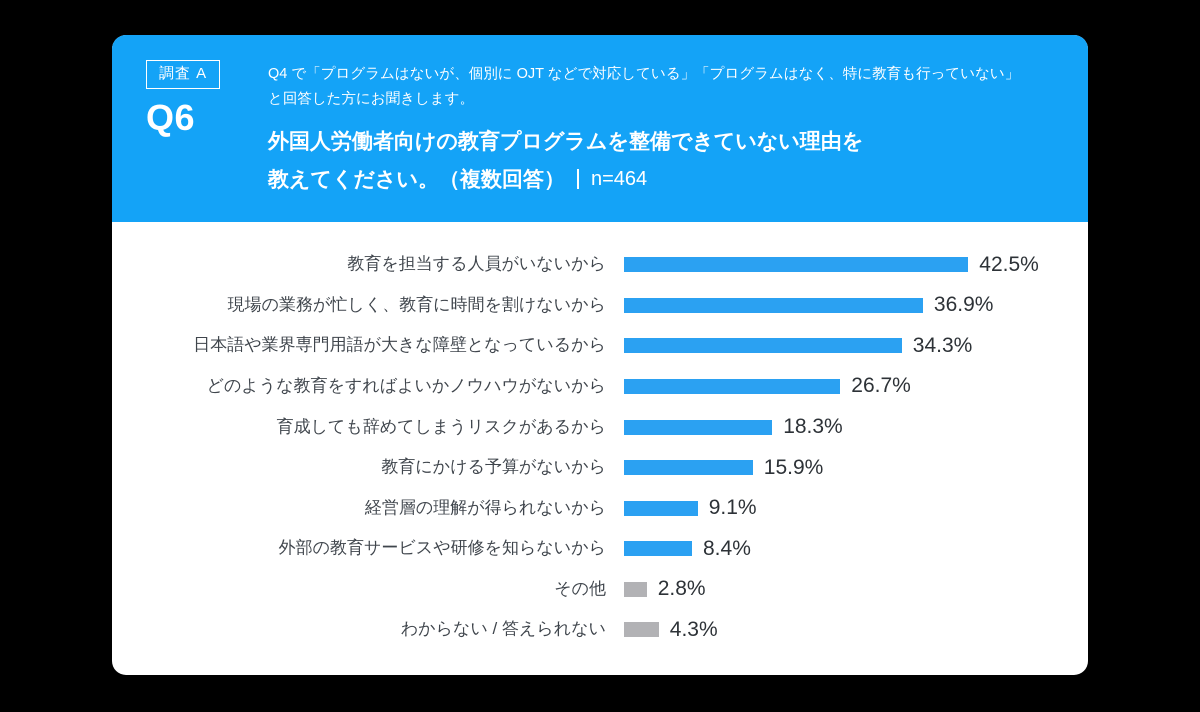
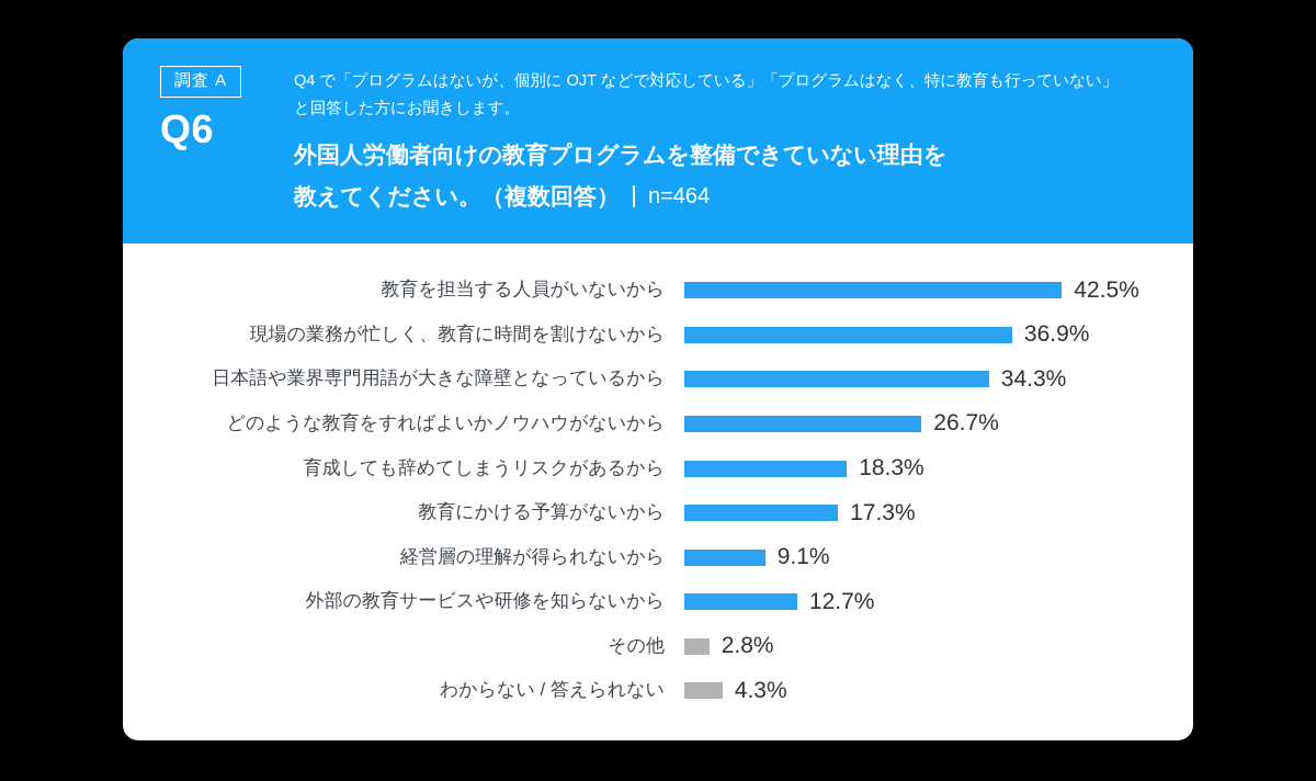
教育にかける予算がないから: 15.9% -> 17.3%
外部の教育サービスや研修を知らないから: 8.4% -> 12.7%
